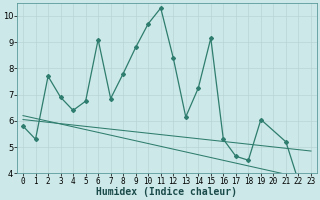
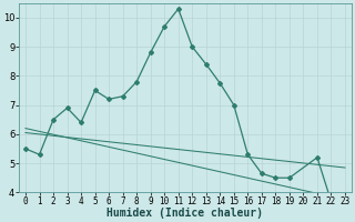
0: 5.80 -> 5.50
2: 7.70 -> 6.50
5: 6.75 -> 7.50
6: 9.10 -> 7.20
7: 6.85 -> 7.30
12: 8.40 -> 9.00
13: 6.15 -> 8.40
14: 7.25 -> 7.75
15: 9.15 -> 7.00
19: 6.05 -> 4.50
